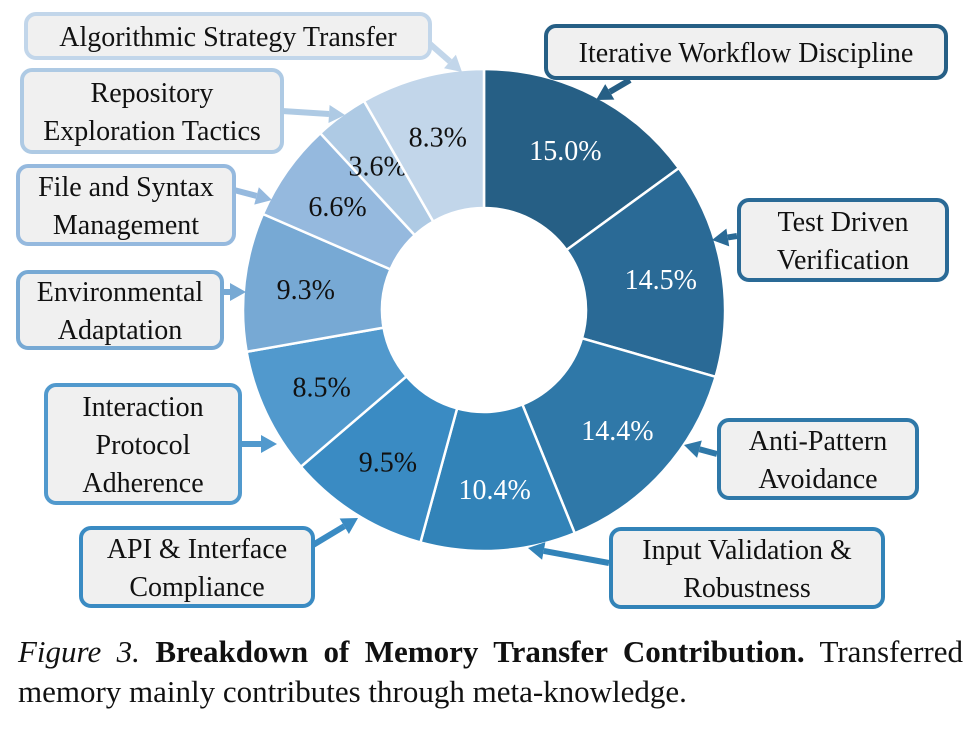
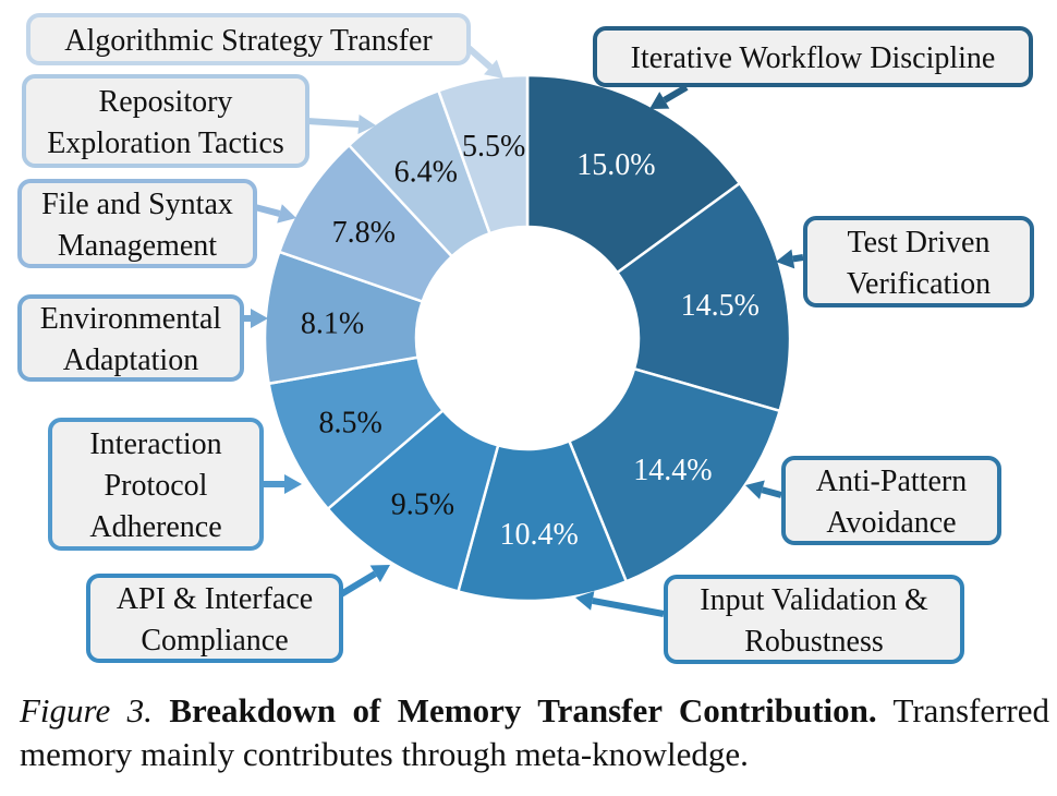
Environmental Adaptation: 9.3% -> 8.1%
File and Syntax Management: 6.6% -> 7.8%
Repository Exploration Tactics: 3.6% -> 6.4%
Algorithmic Strategy Transfer: 8.3% -> 5.5%
